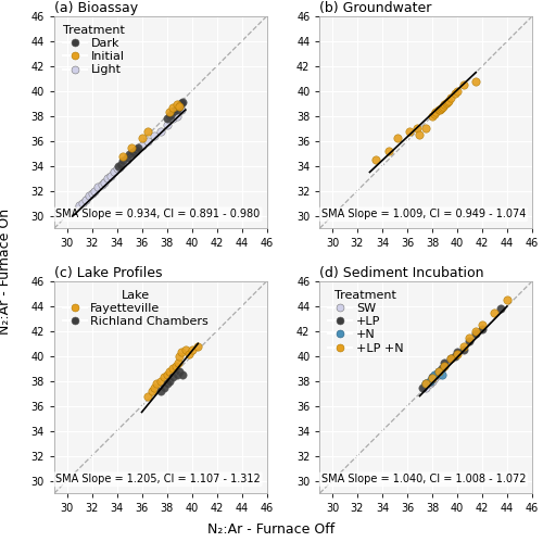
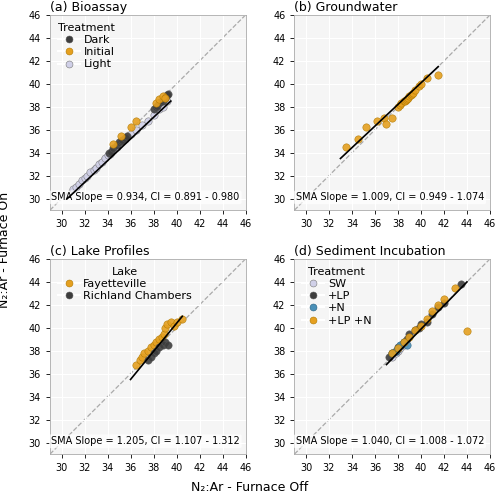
(d) Sediment Incubation/+LP +N/44: 44.5 -> 39.7
